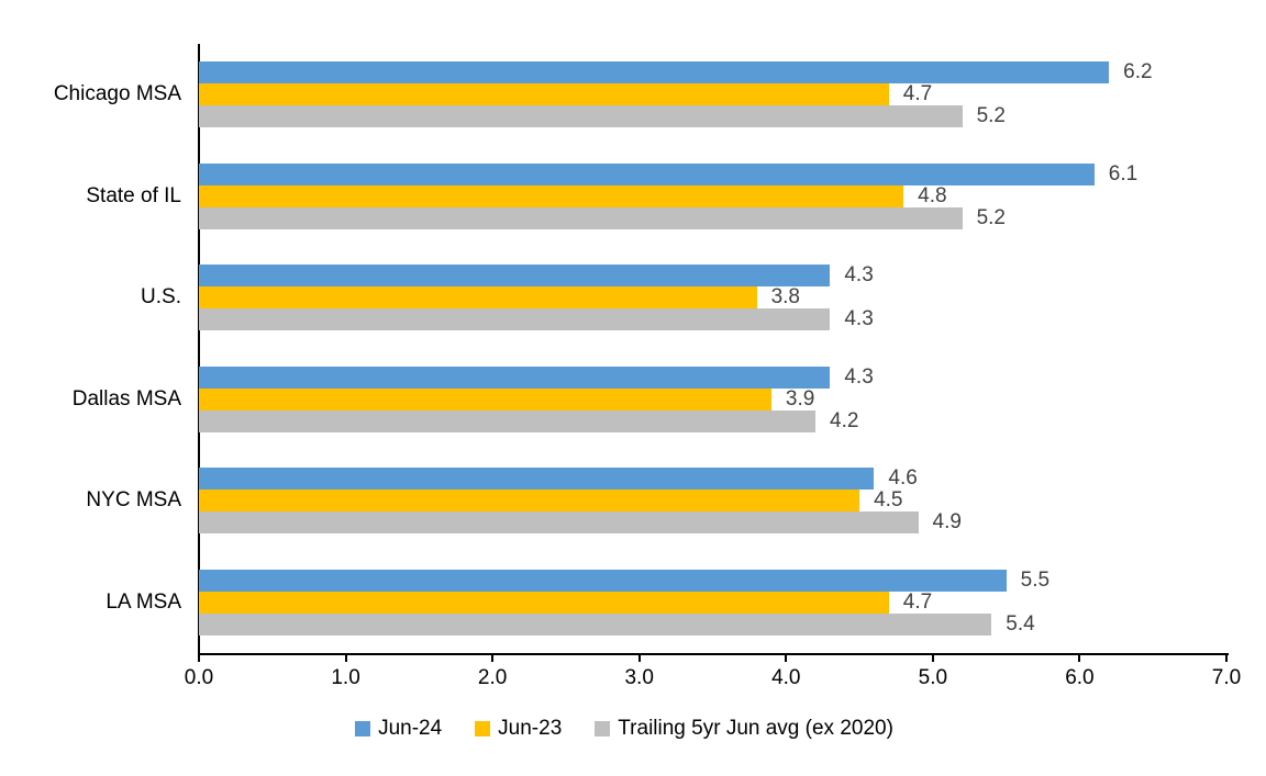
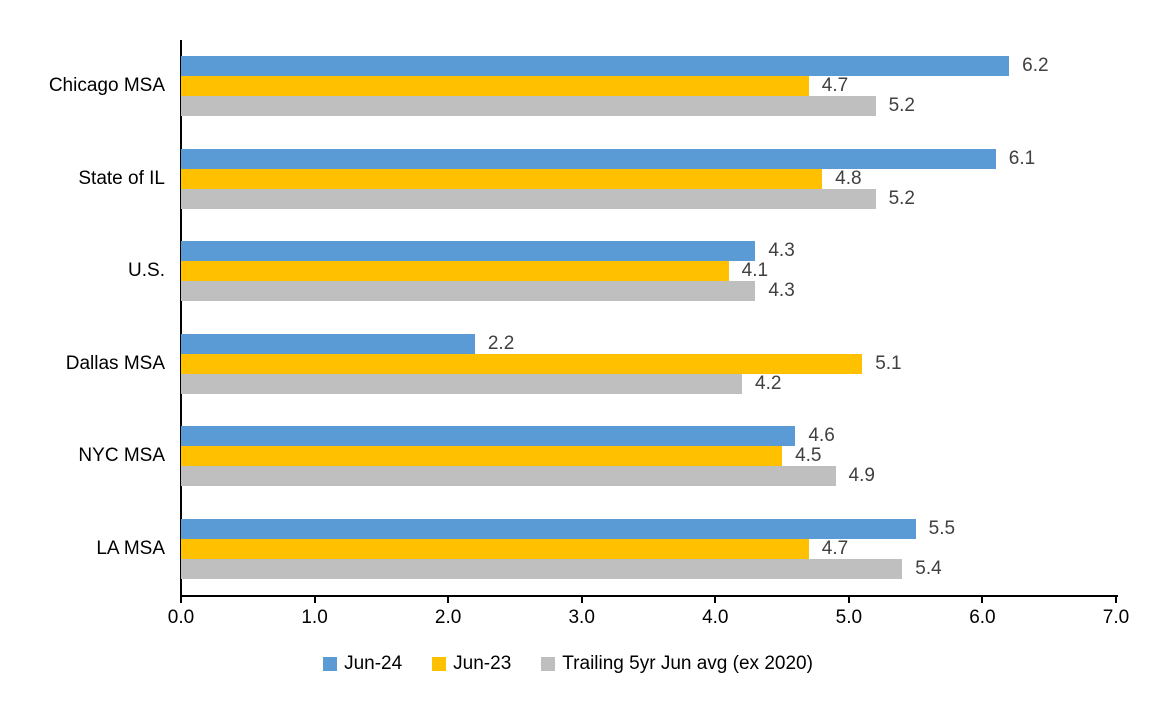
Jun-23/U.S.: 3.8 -> 4.1
Jun-24/Dallas MSA: 4.3 -> 2.2
Jun-23/Dallas MSA: 3.9 -> 5.1
